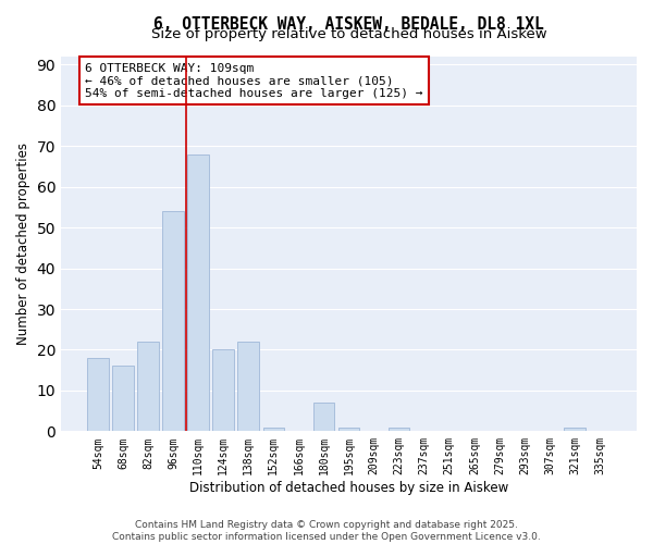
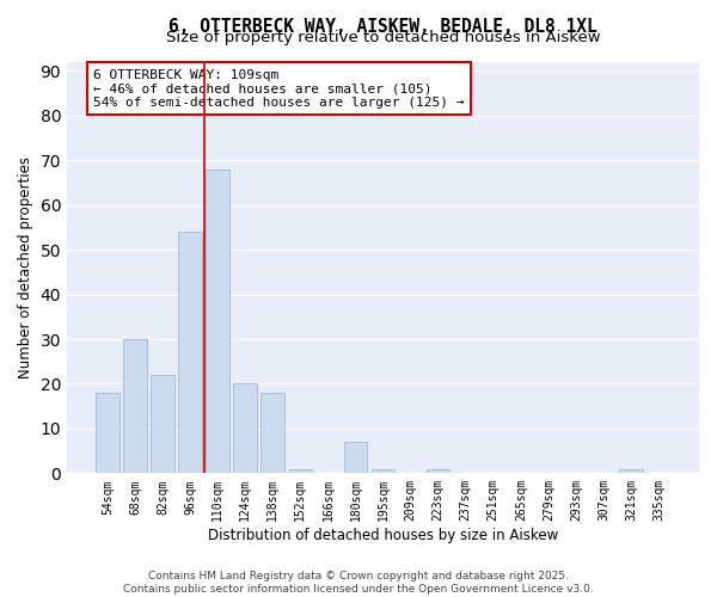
68sqm: 16 -> 30
138sqm: 22 -> 18
